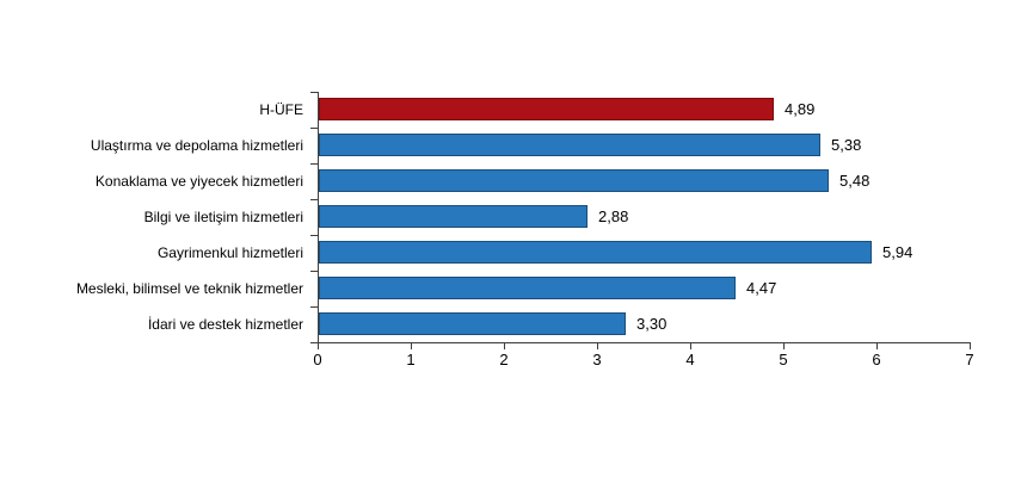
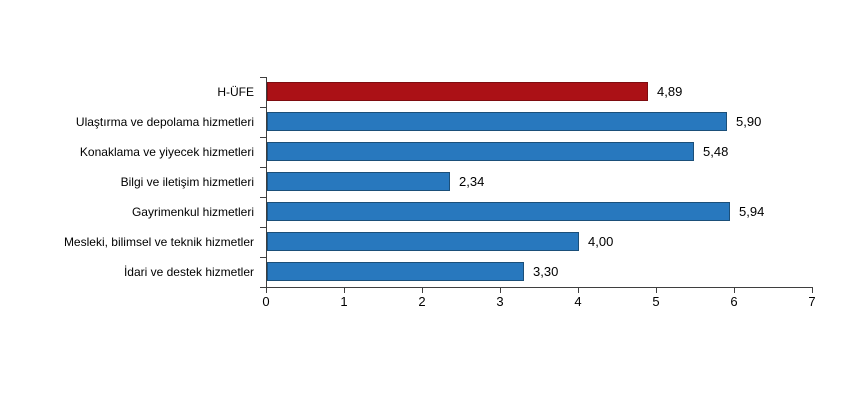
Ulaştırma ve depolama hizmetleri: 5,38 -> 5,90
Bilgi ve iletişim hizmetleri: 2,88 -> 2,34
Mesleki, bilimsel ve teknik hizmetler: 4,47 -> 4,00
